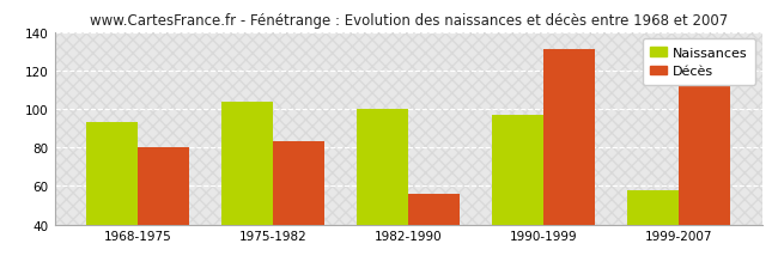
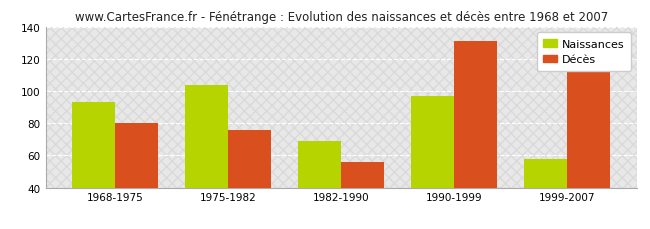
Décès/1975-1982: 83 -> 76
Naissances/1982-1990: 100 -> 69
